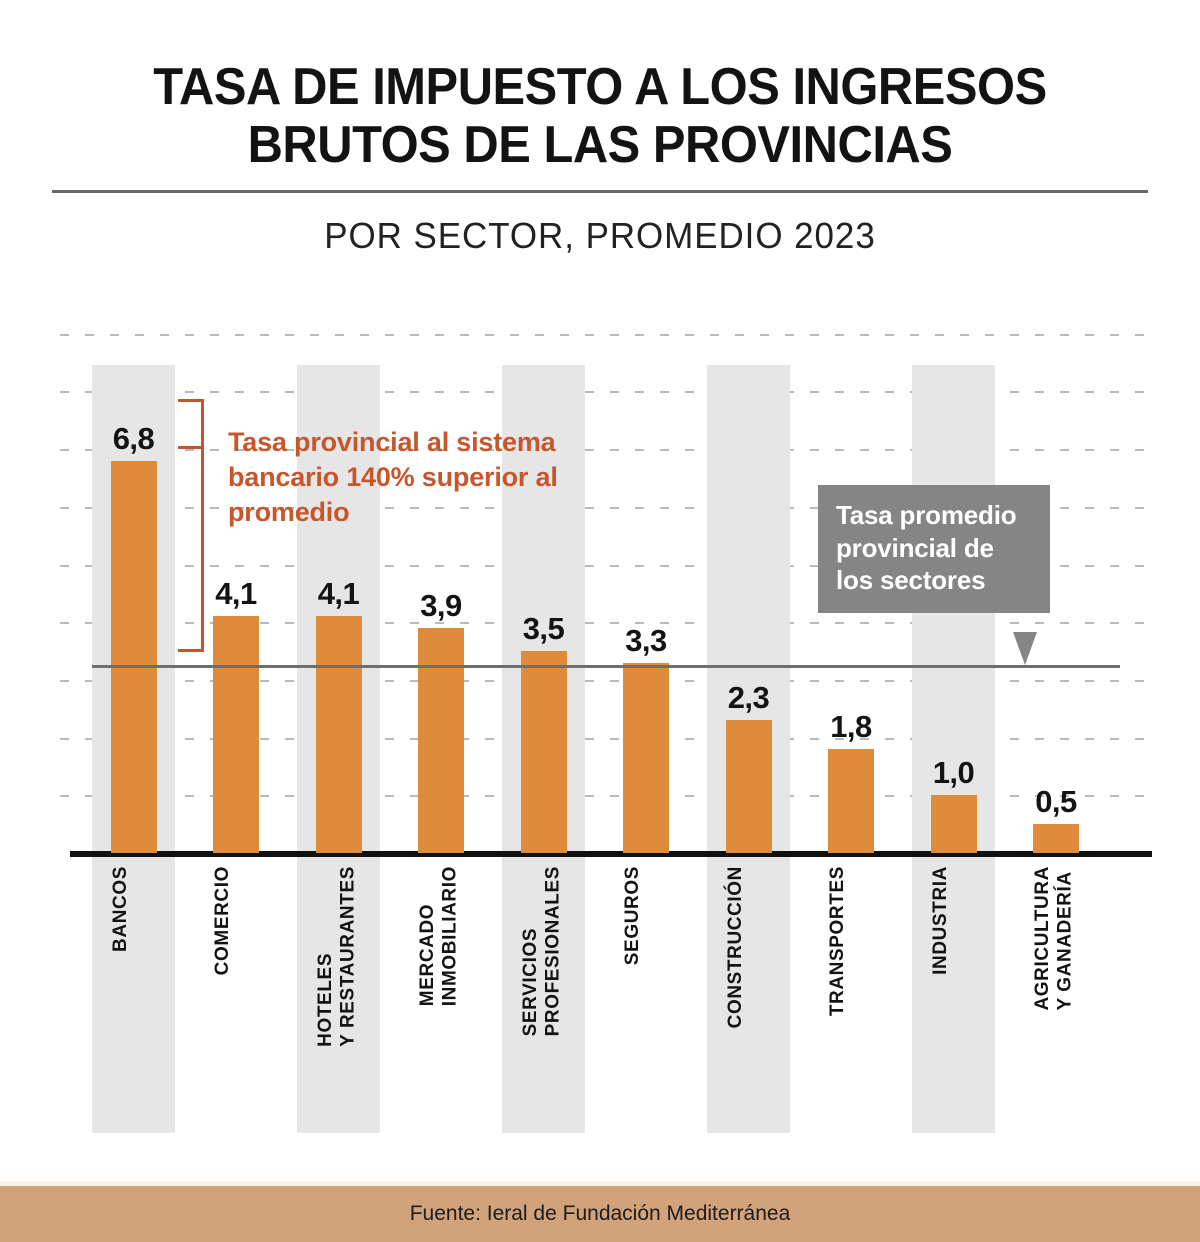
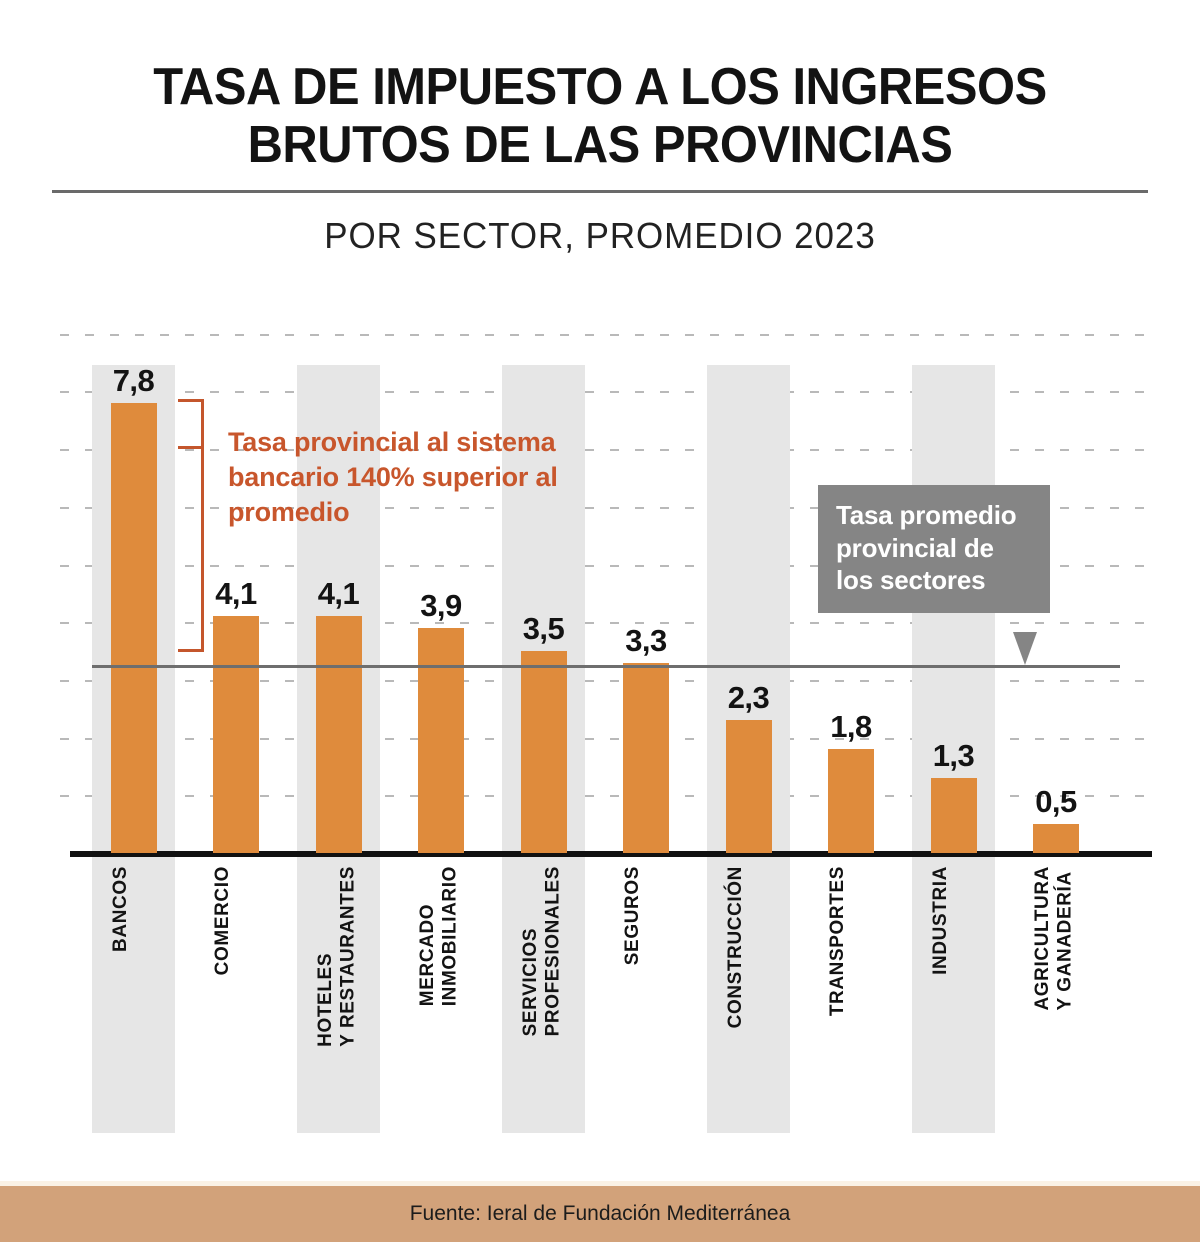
BANCOS: 6,8 -> 7,8
INDUSTRIA: 1,0 -> 1,3
